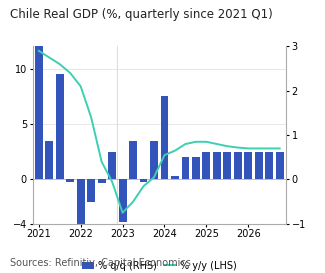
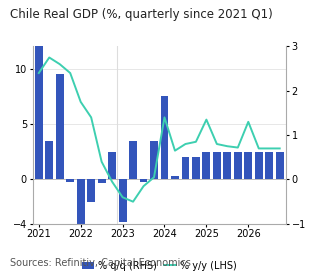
% y/y (LHS)/2021: 2.90 -> 2.40
% y/y (LHS)/2022: 2.10 -> 1.75
% y/y (LHS)/2023: -0.75 -> -0.40
% y/y (LHS)/2024: 0.55 -> 1.40
% y/y (LHS)/2025: 0.85 -> 1.35
% y/y (LHS)/2026: 0.70 -> 1.30
